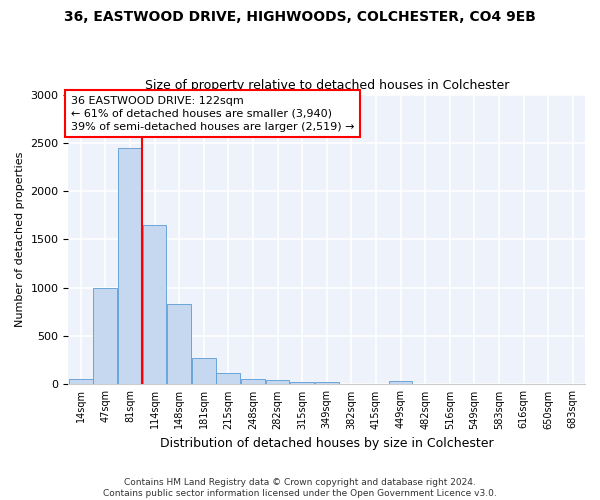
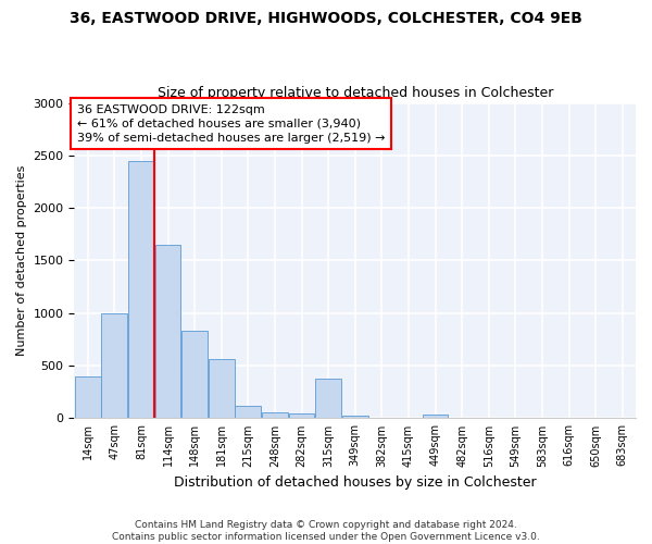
14sqm: 60 -> 400
181sqm: 270 -> 560
315sqm: 30 -> 380
